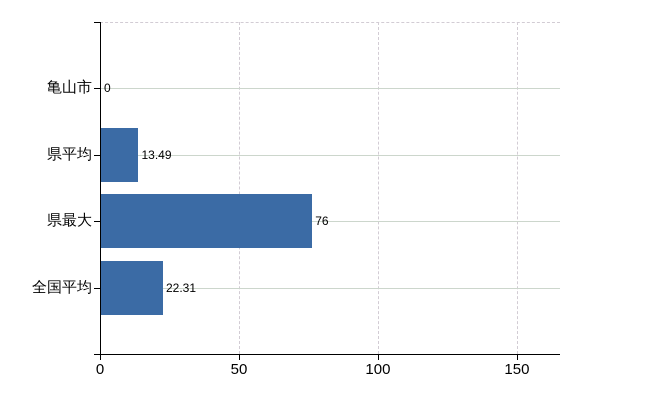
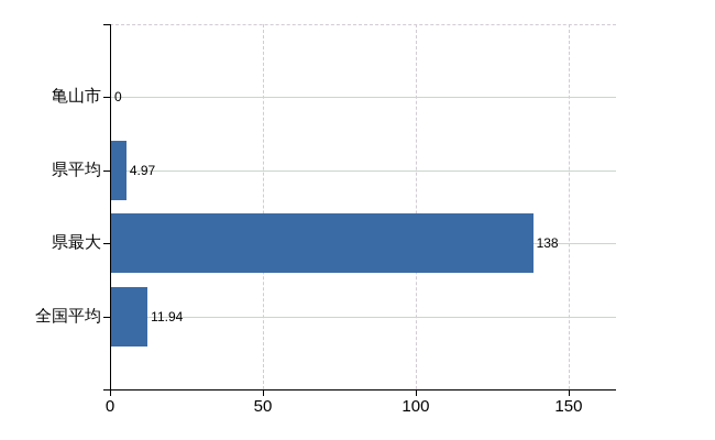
県平均: 13.49 -> 4.97
県最大: 76 -> 138
全国平均: 22.31 -> 11.94
